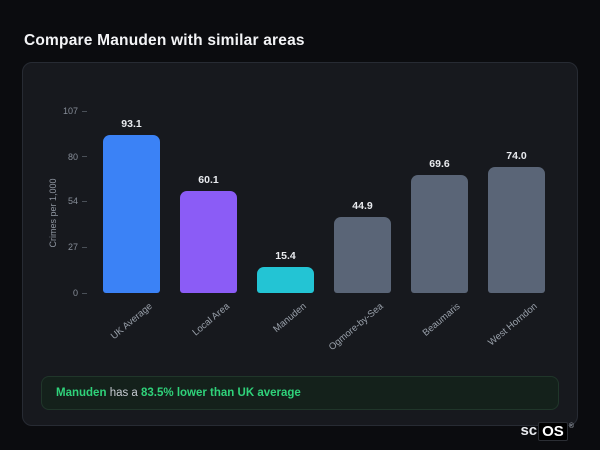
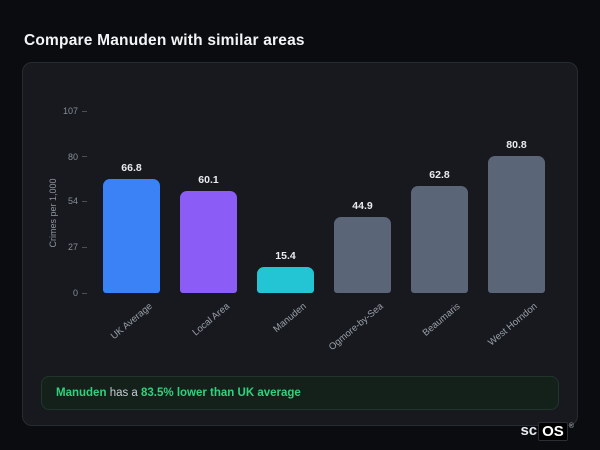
UK Average: 93.1 -> 66.8
Beaumaris: 69.6 -> 62.8
West Horndon: 74.0 -> 80.8
